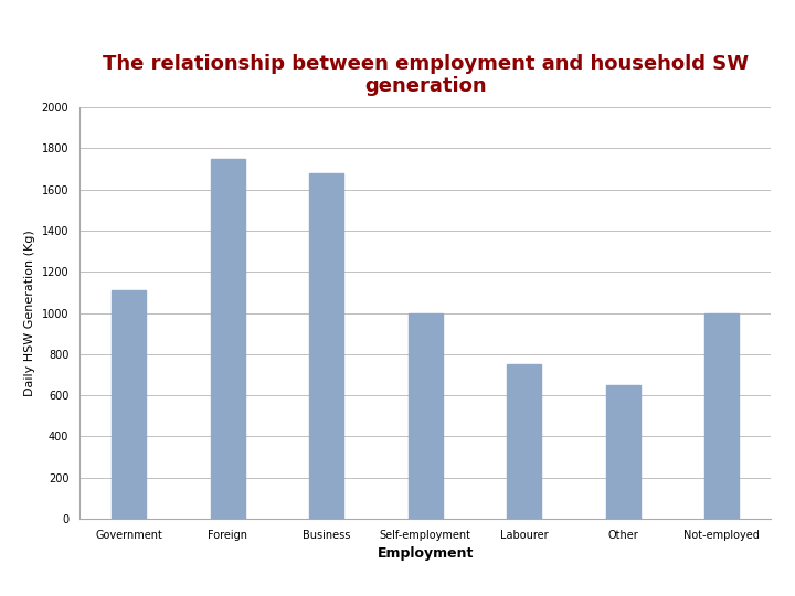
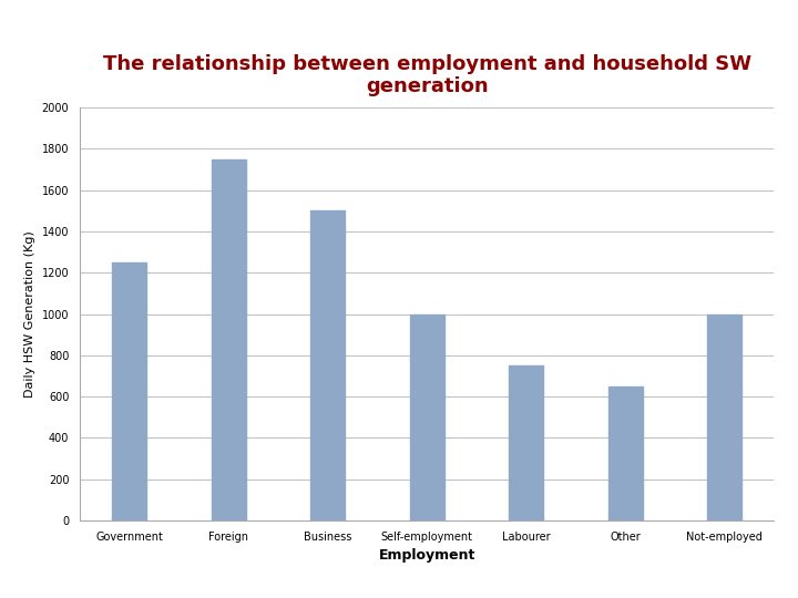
Government: 1110 -> 1250
Business: 1680 -> 1500
